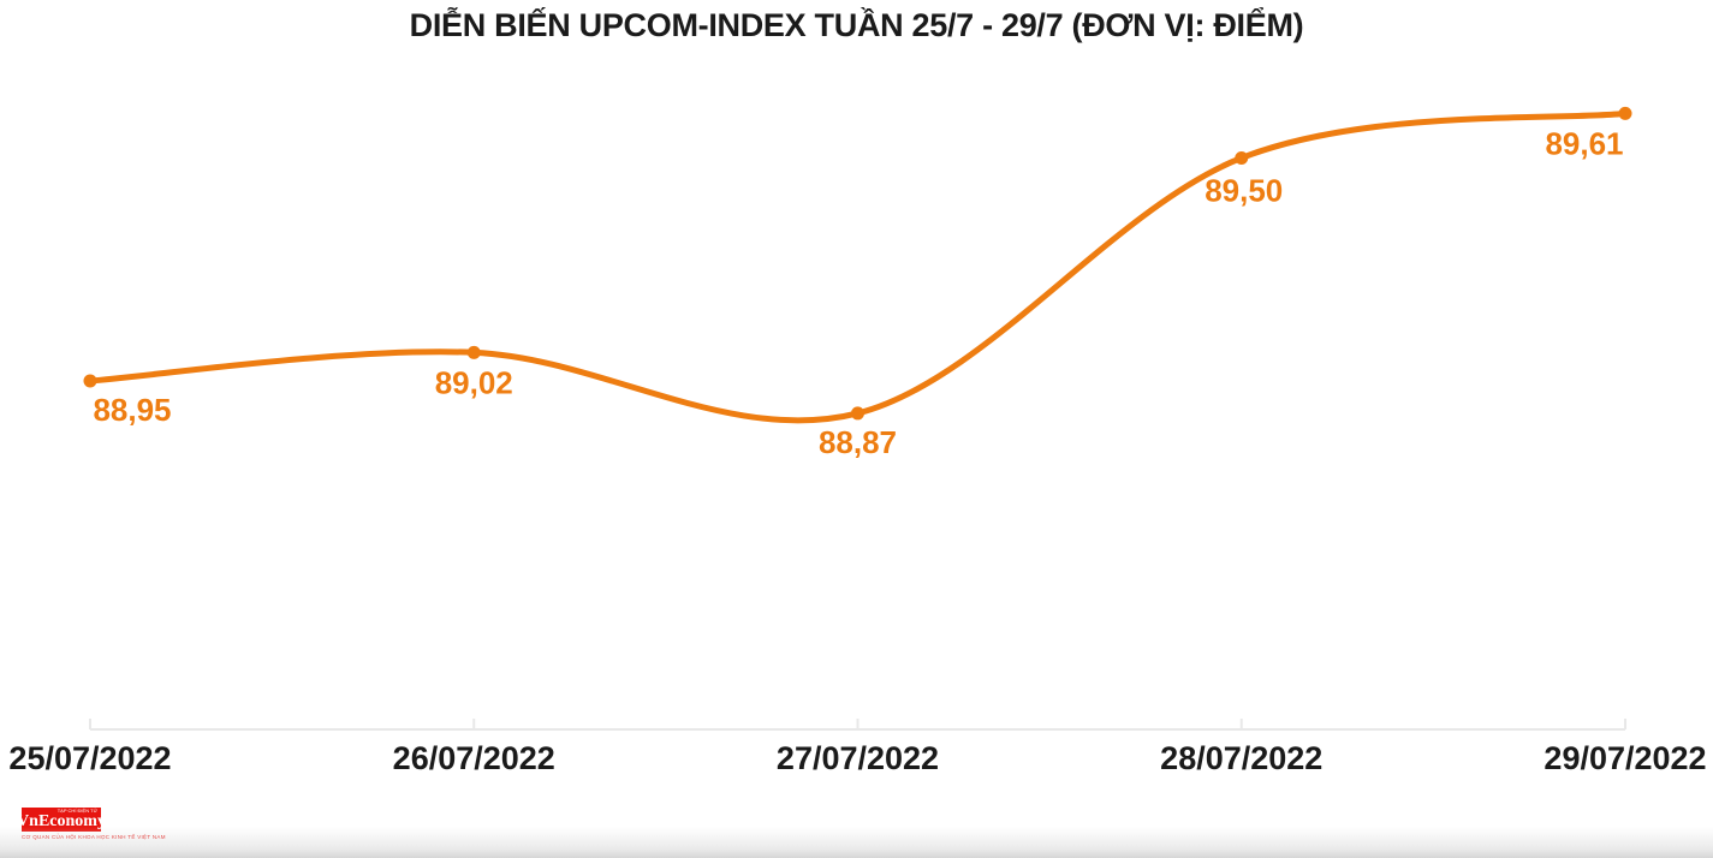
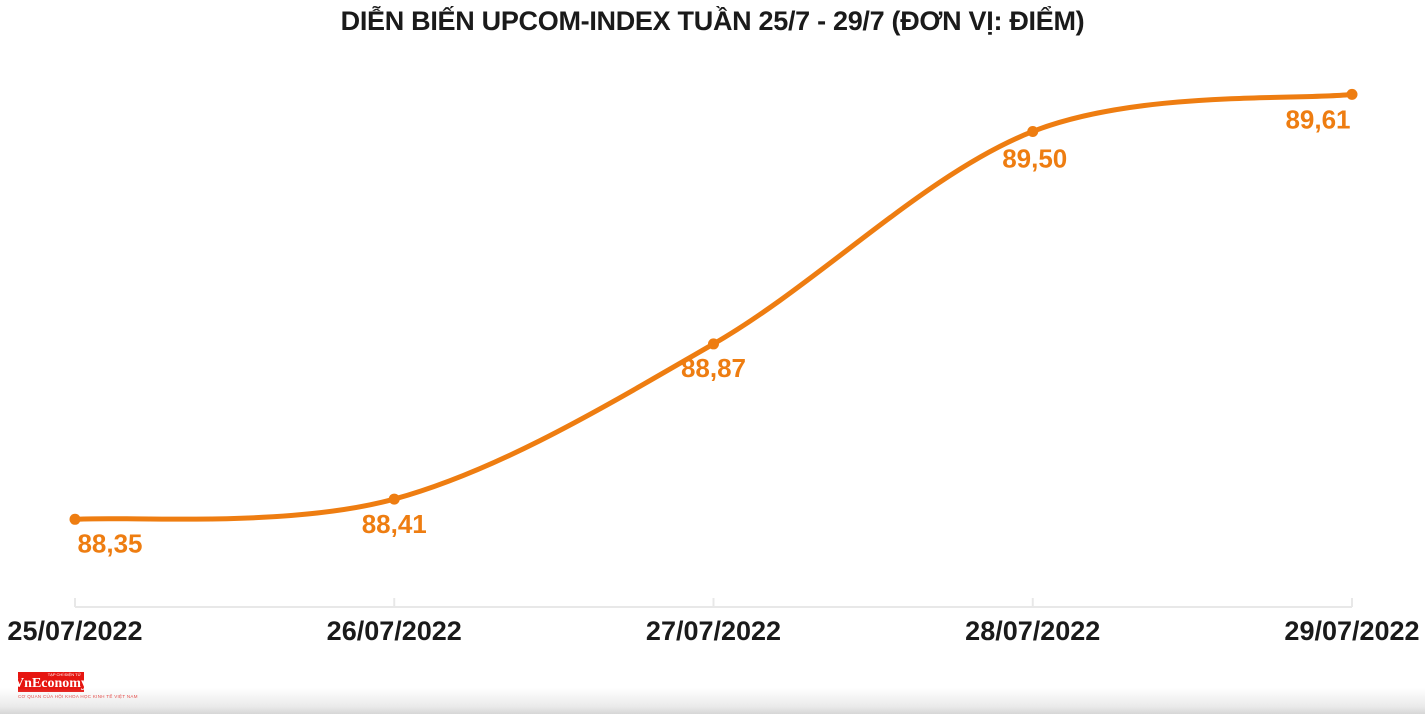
25/07/2022: 88,95 -> 88,35
26/07/2022: 89,02 -> 88,41
